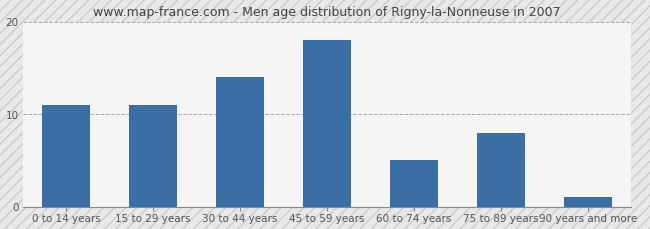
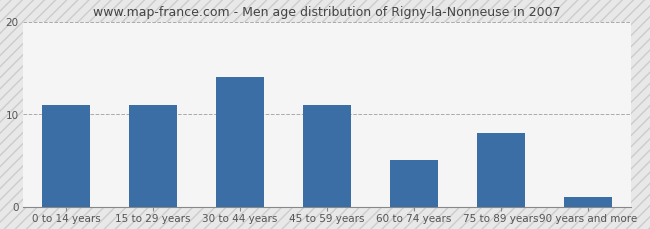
45 to 59 years: 18 -> 11
